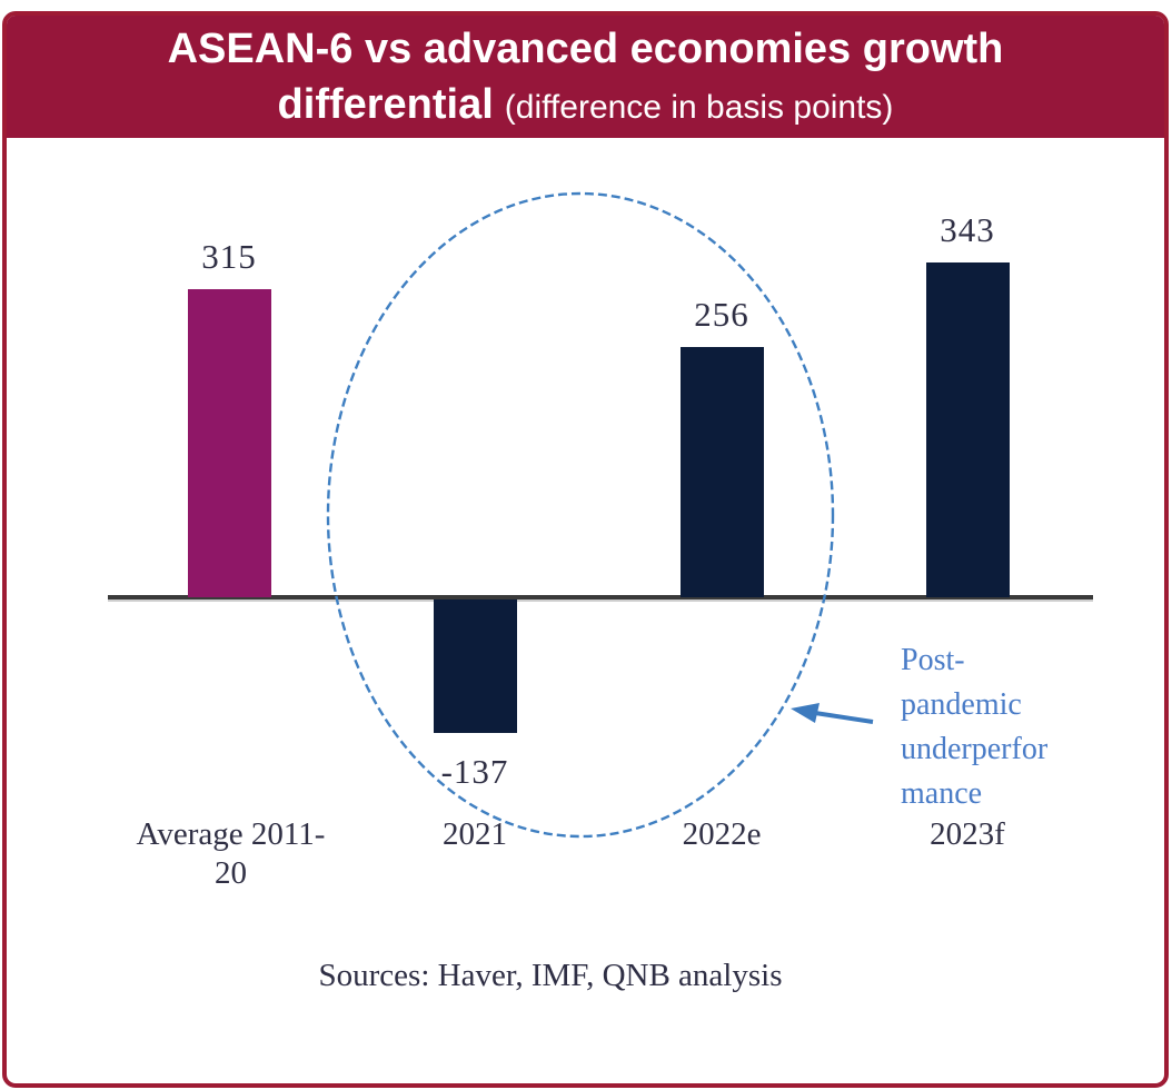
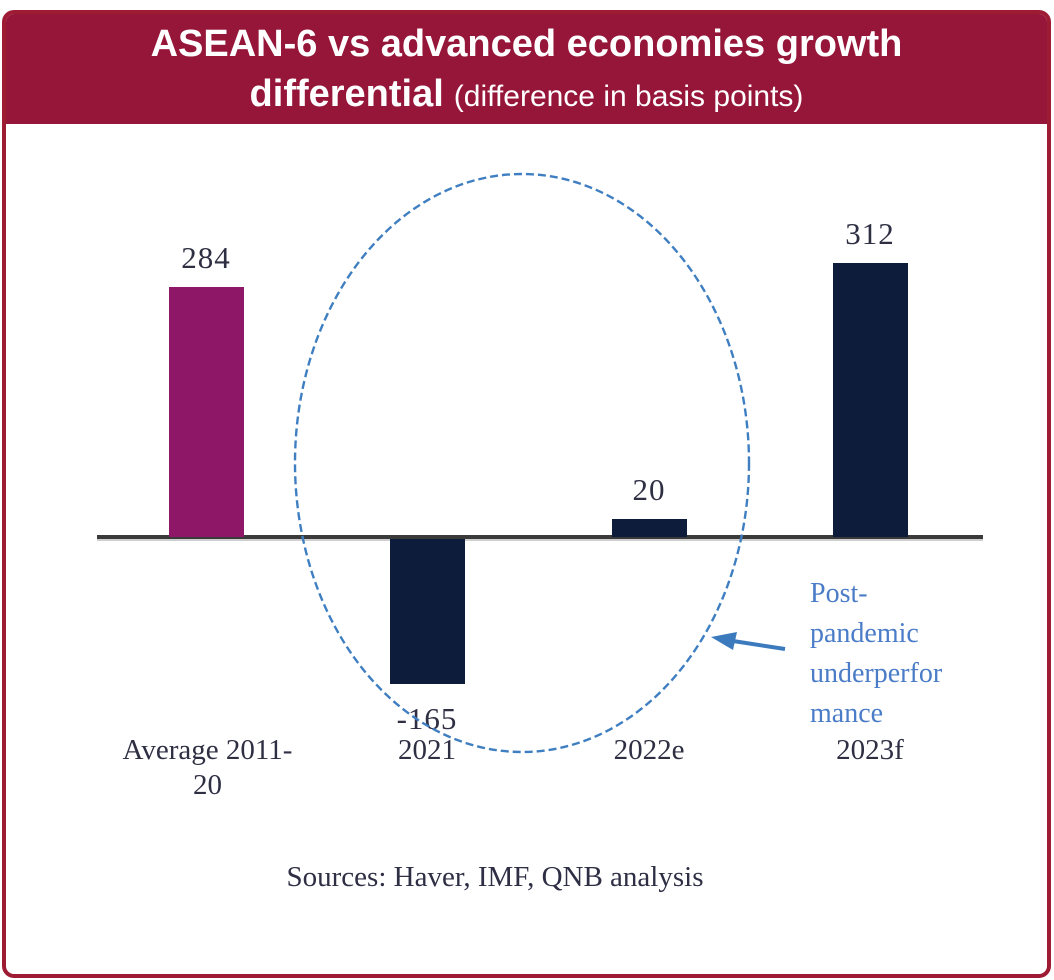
Average 2011-20: 315 -> 284
2021: -137 -> -165
2022e: 256 -> 20
2023f: 343 -> 312
